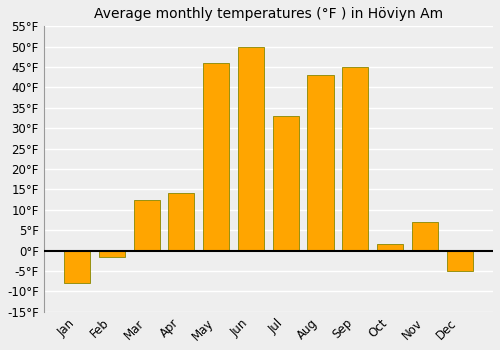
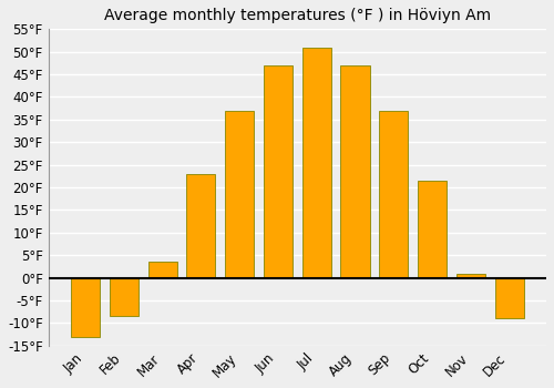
Jan: -8.0°F -> -13.0°F
Feb: -1.5°F -> -8.5°F
Mar: 12.5°F -> 3.5°F
Apr: 14.0°F -> 23.0°F
May: 46.0°F -> 37.0°F
Jun: 50.0°F -> 47.0°F
Jul: 33.0°F -> 51.0°F
Aug: 43.0°F -> 47.0°F
Sep: 45.0°F -> 37.0°F
Oct: 1.5°F -> 21.5°F
Nov: 7.0°F -> 1.0°F
Dec: -5.0°F -> -9.0°F
